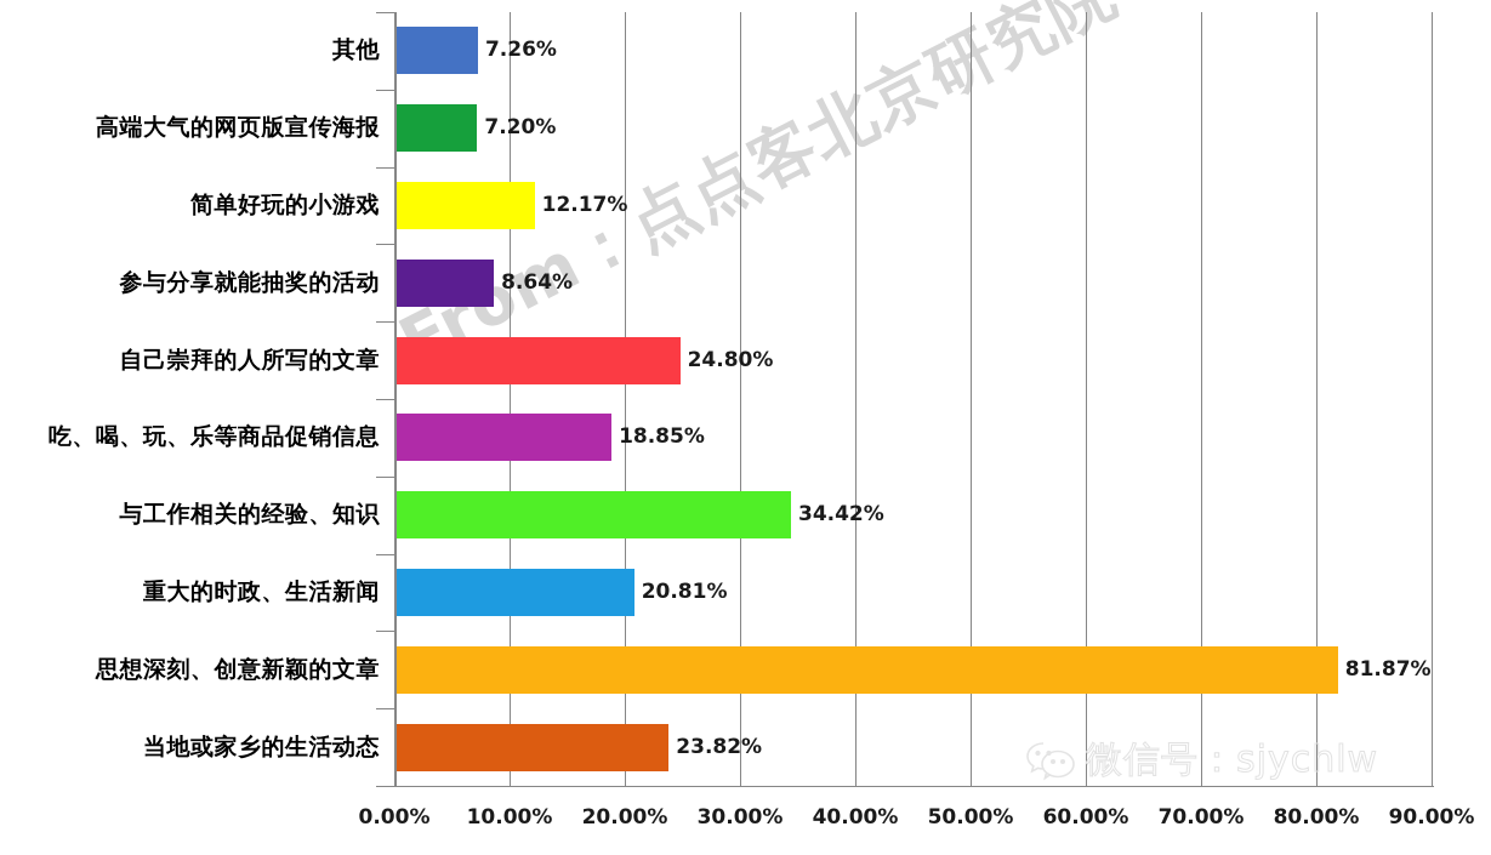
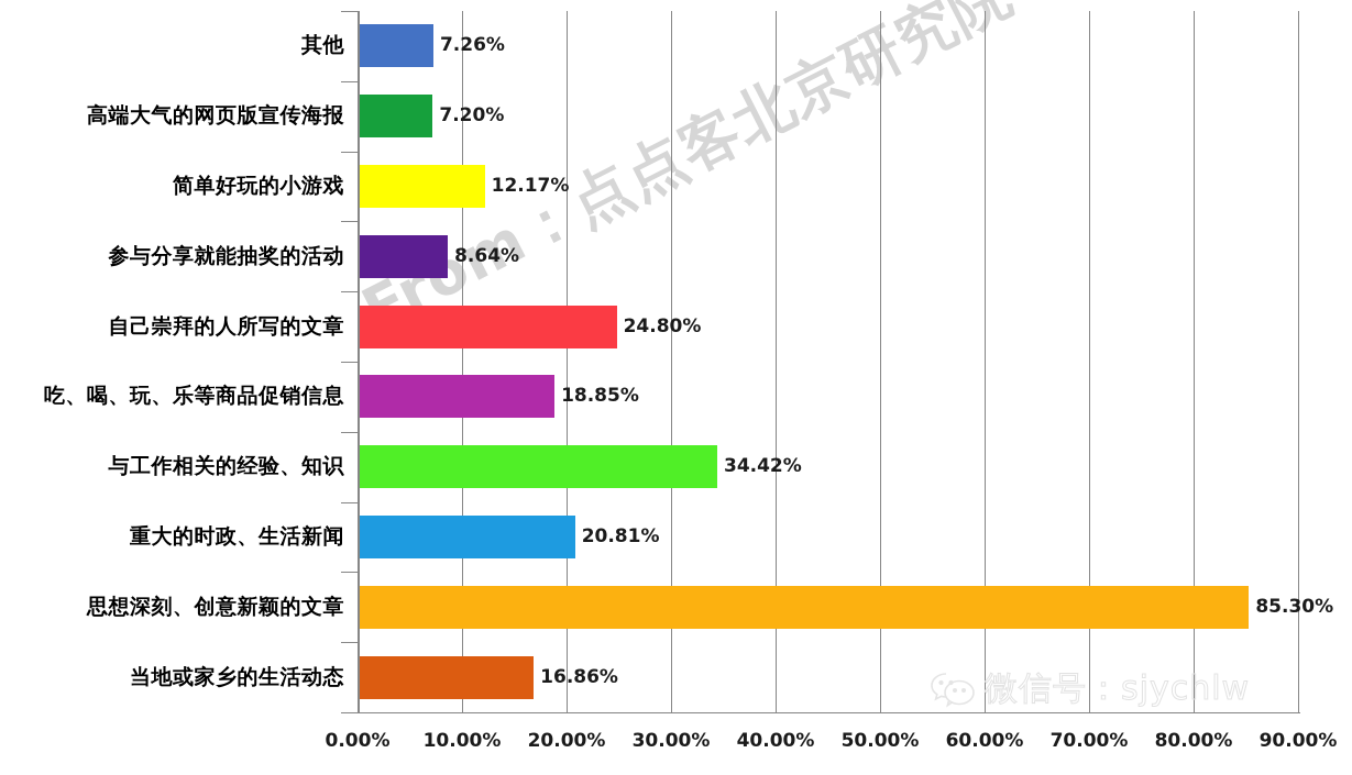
思想深刻、创意新颖的文章: 81.87% -> 85.30%
当地或家乡的生活动态: 23.82% -> 16.86%
